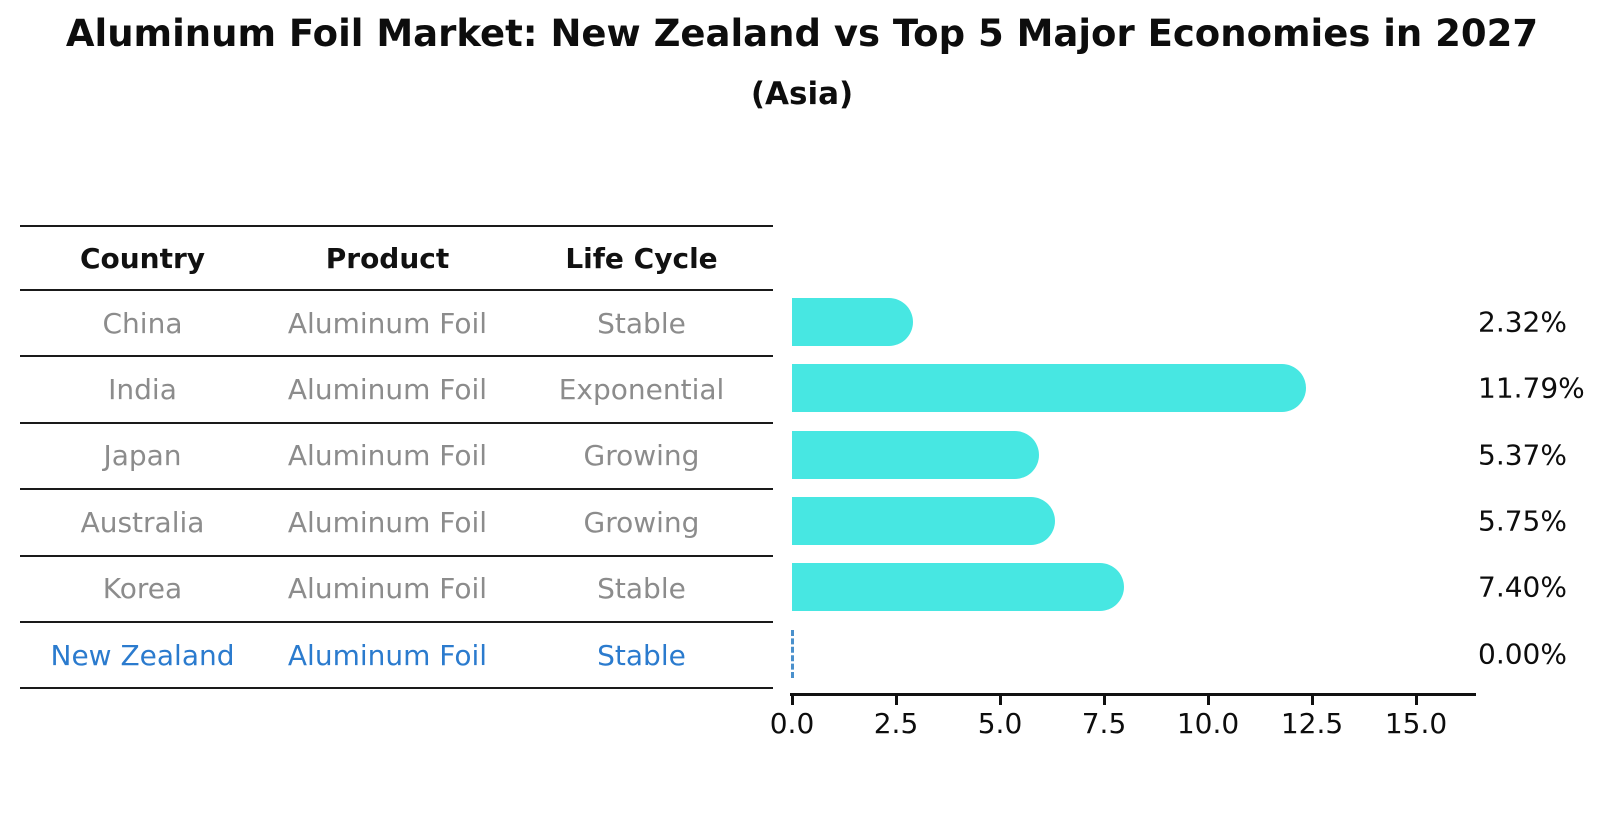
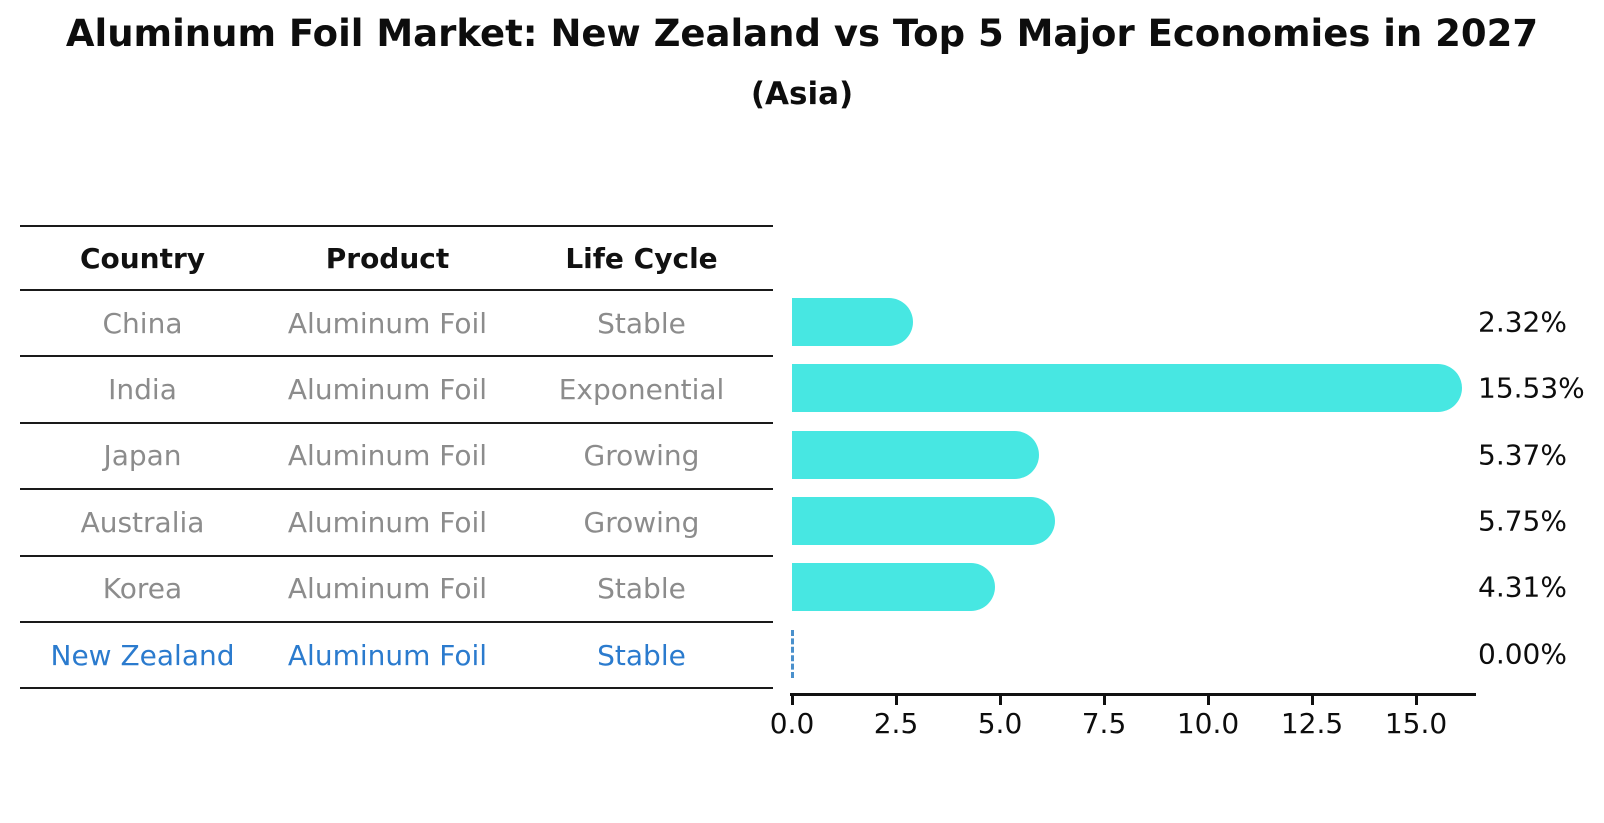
India: 11.79% -> 15.53%
Korea: 7.40% -> 4.31%
